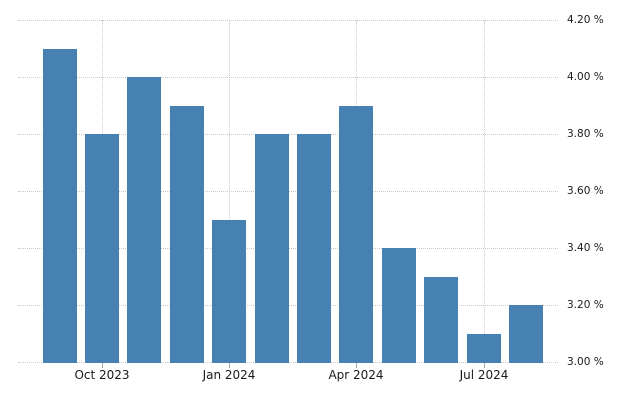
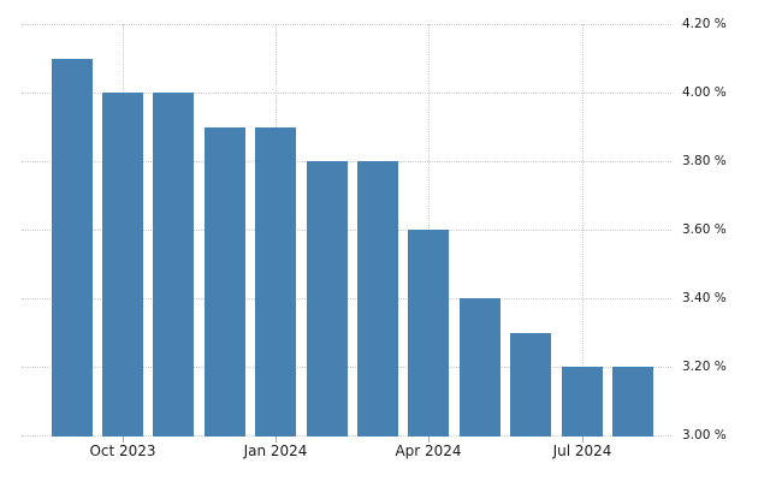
Oct 2023: 3.8% -> 4.0%
Jan 2024: 3.5% -> 3.9%
Apr 2024: 3.9% -> 3.6%
Jul 2024: 3.1% -> 3.2%
